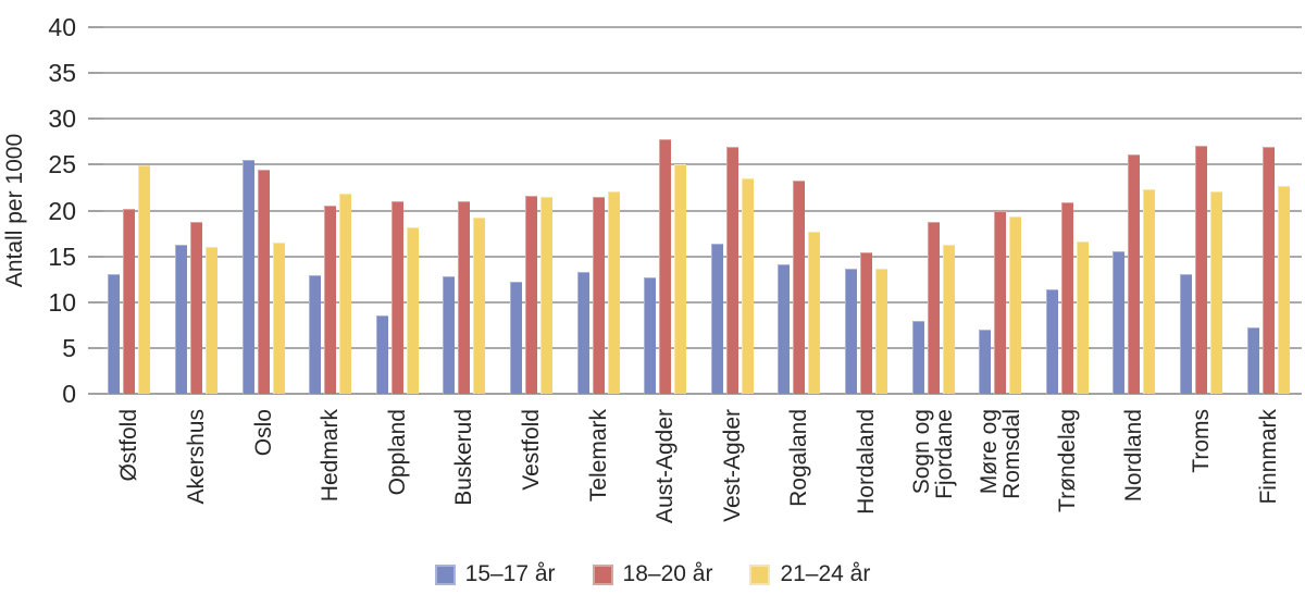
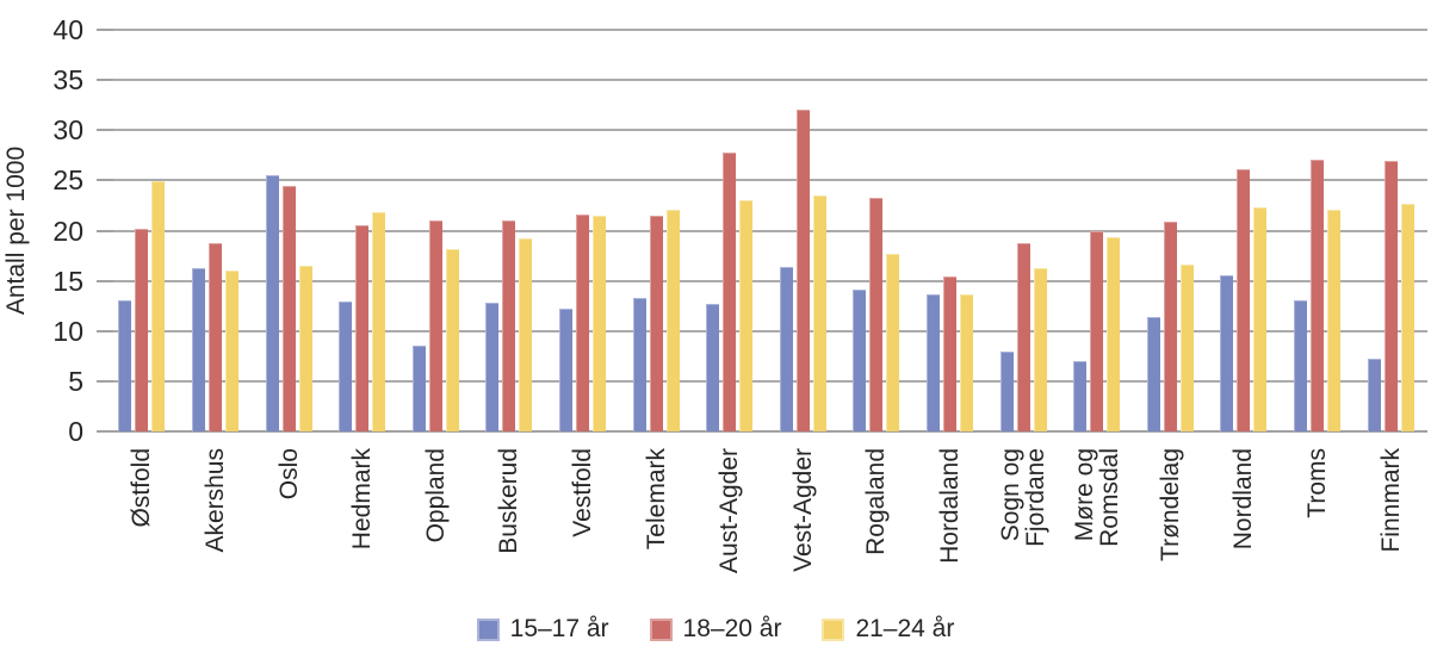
21–24 år/Aust-Agder: 25 -> 23
18–20 år/Vest-Agder: 27 -> 32
